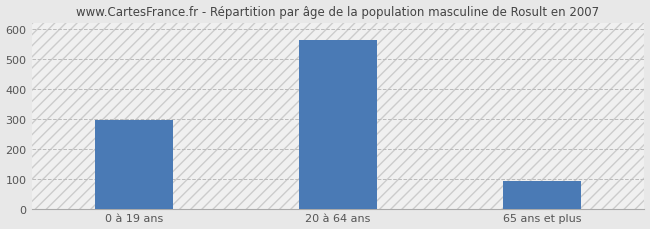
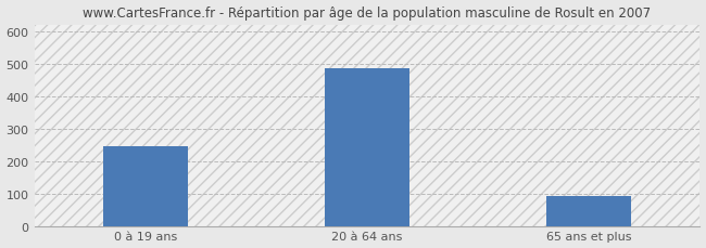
0 à 19 ans: 296 -> 245
20 à 64 ans: 562 -> 485
